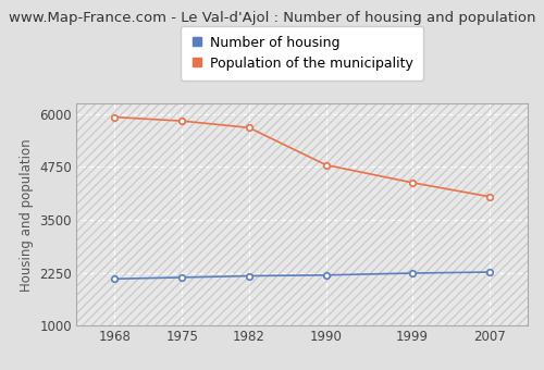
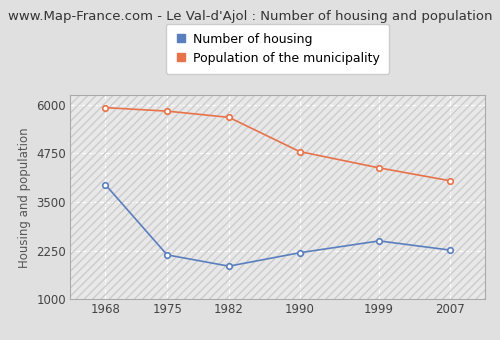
Number of housing/1968: 2100 -> 3950
Number of housing/1982: 2180 -> 1850
Number of housing/1999: 2240 -> 2500
